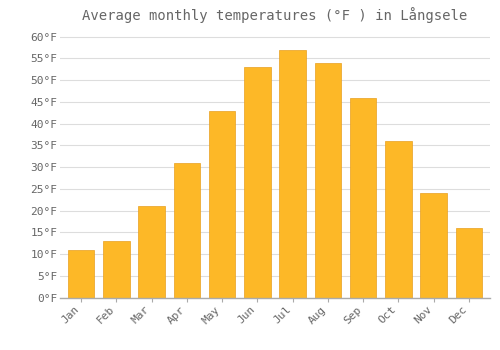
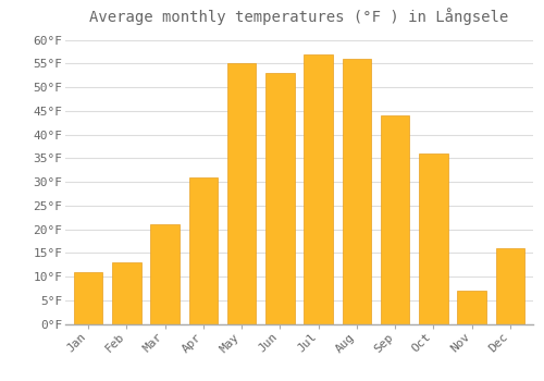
May: 43°F -> 55°F
Aug: 54°F -> 56°F
Sep: 46°F -> 44°F
Nov: 24°F -> 7°F
